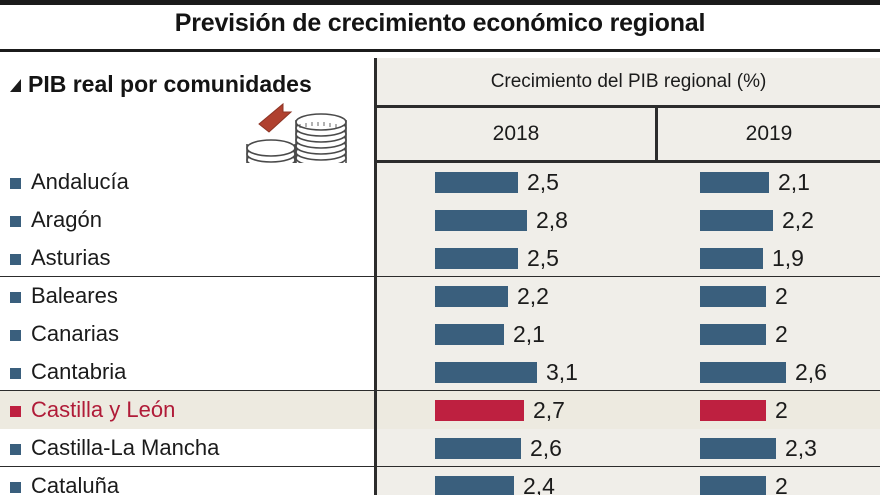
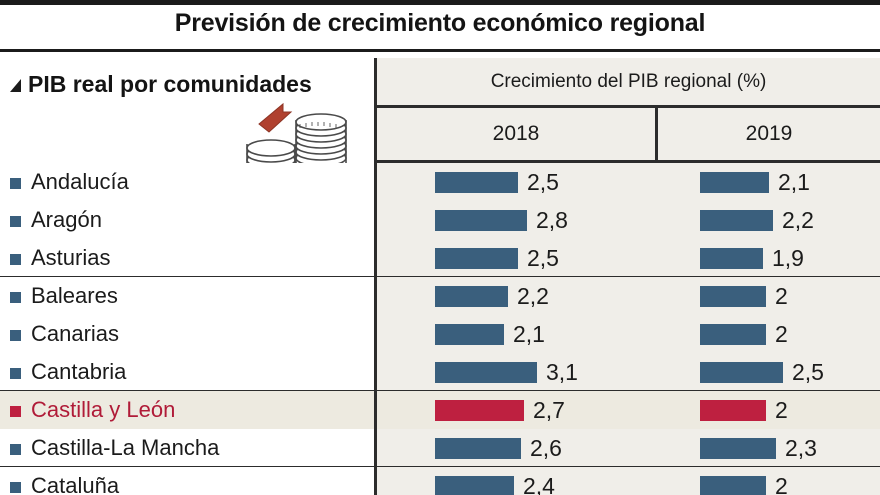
2019/Cantabria: 2,6 -> 2,5
